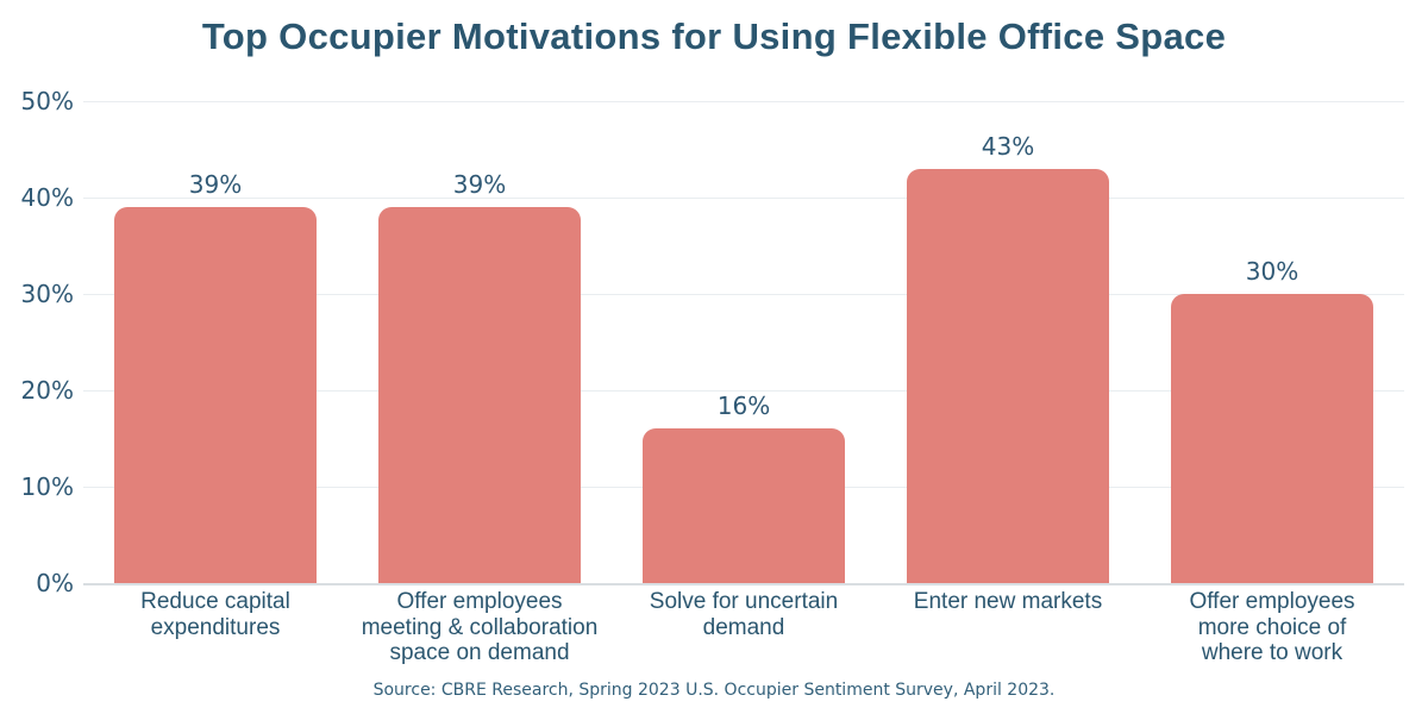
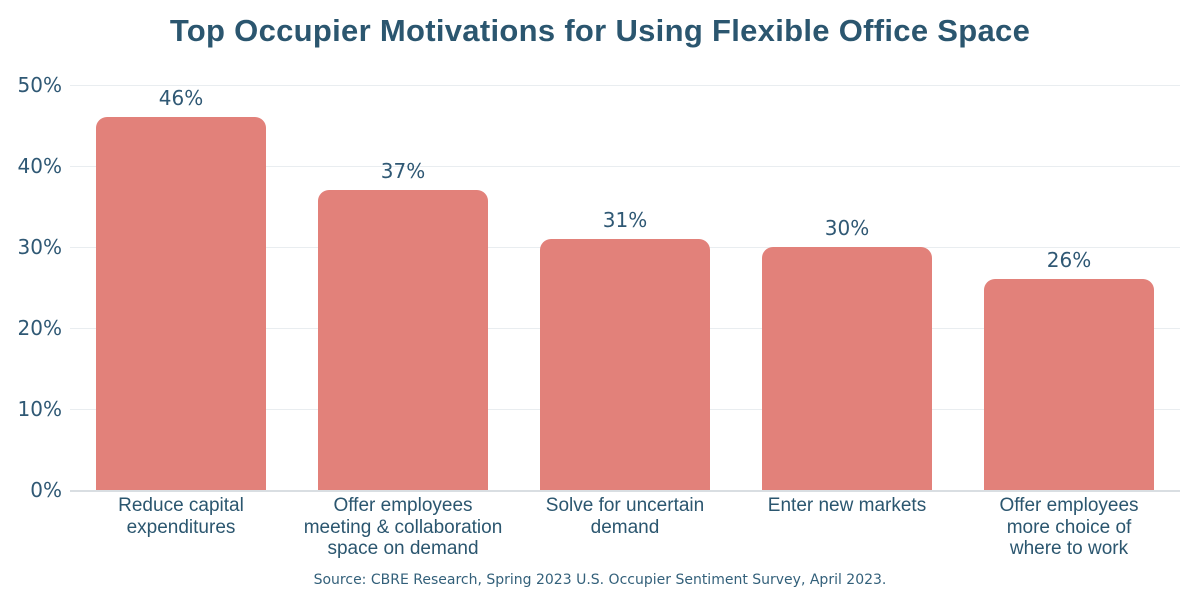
Reduce capital expenditures: 39% -> 46%
Offer employees meeting & collaboration space on demand: 39% -> 37%
Solve for uncertain demand: 16% -> 31%
Enter new markets: 43% -> 30%
Offer employees more choice of where to work: 30% -> 26%
